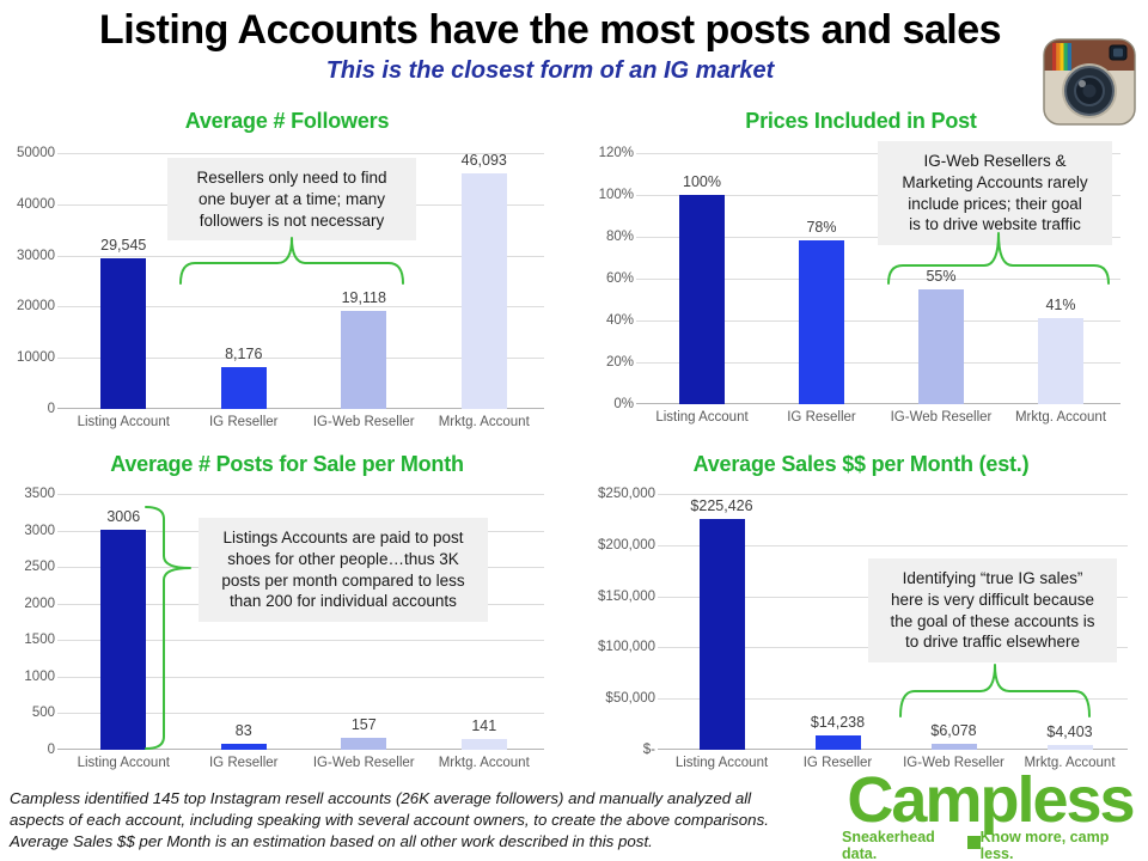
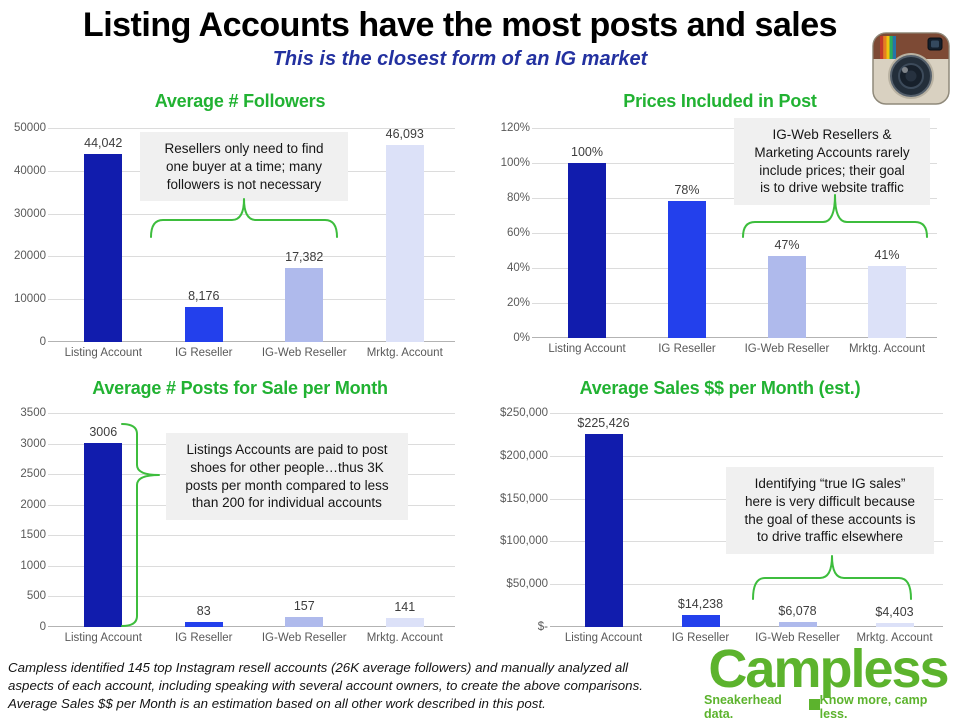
Average # Followers/Listing Account: 29,545 -> 44,042
Average # Followers/IG-Web Reseller: 19,118 -> 17,382
Prices Included in Post/IG-Web Reseller: 55% -> 47%
